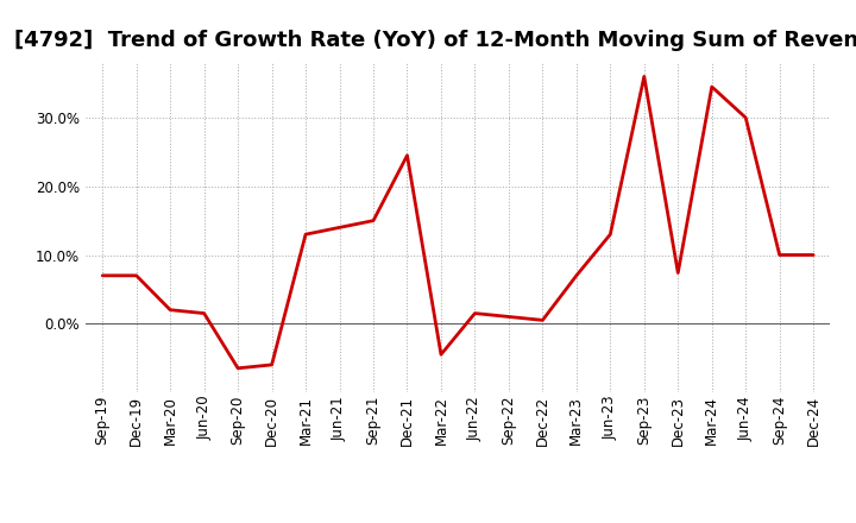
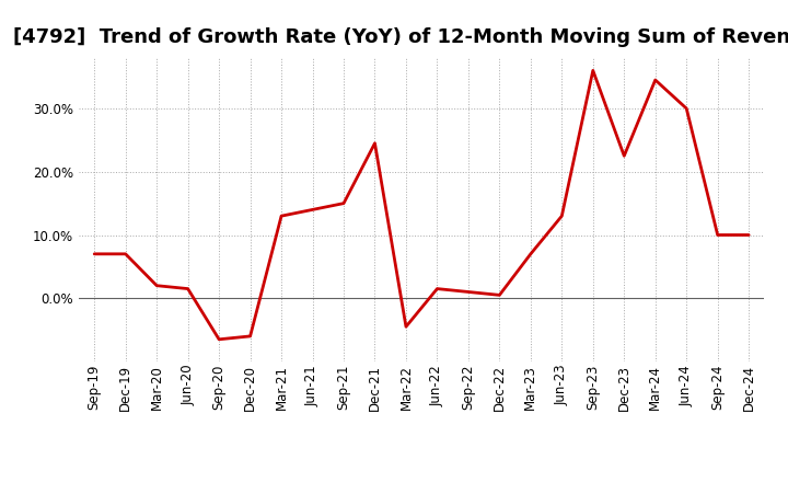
Dec-23: 7.4% -> 22.5%
